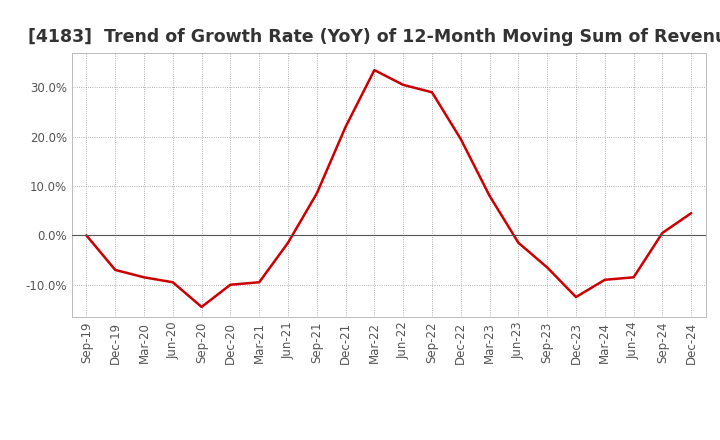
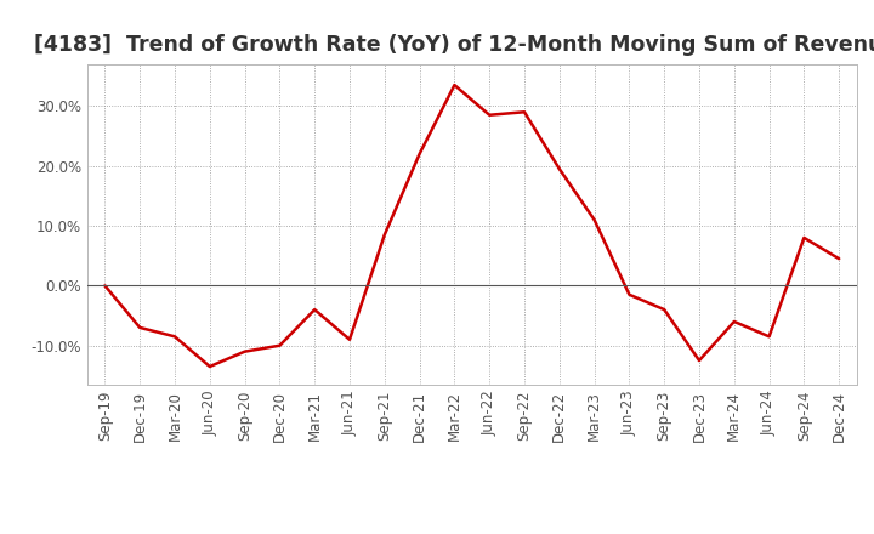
Jun-20: -9.5% -> -13.5%
Sep-20: -14.5% -> -11.0%
Mar-21: -9.5% -> -4.0%
Jun-21: -1.5% -> -9.0%
Jun-22: 30.5% -> 28.5%
Mar-23: 8.0% -> 11.0%
Sep-23: -6.5% -> -4.0%
Mar-24: -9.0% -> -6.0%
Sep-24: 0.5% -> 8.0%
